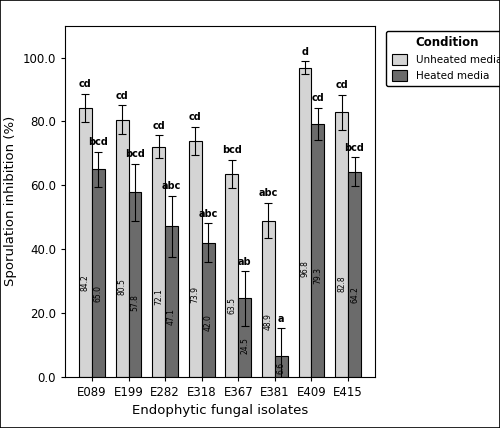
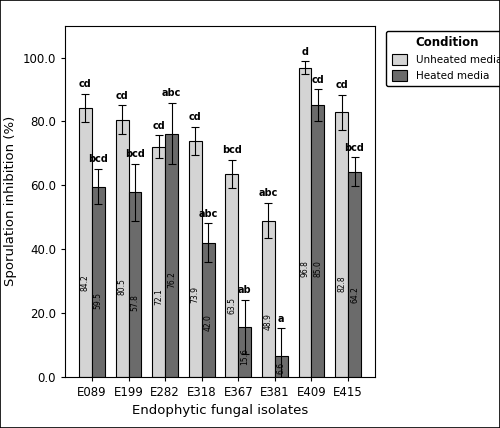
Heated media/E089: 65.0 -> 59.5
Heated media/E282: 47.1 -> 76.2
Heated media/E367: 24.5 -> 15.6
Heated media/E409: 79.3 -> 85.0
